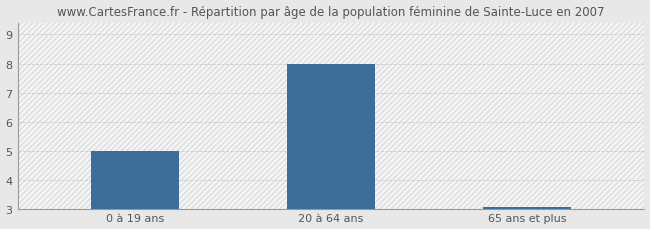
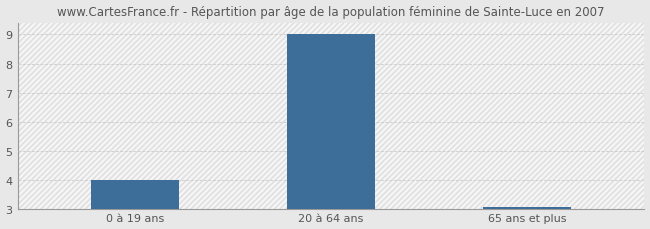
0 à 19 ans: 5.00 -> 4.00
20 à 64 ans: 8.00 -> 9.00
